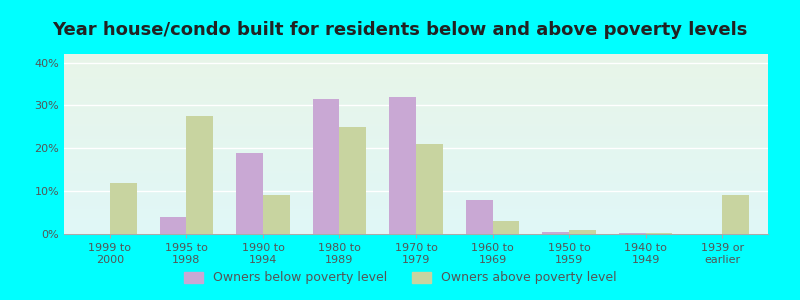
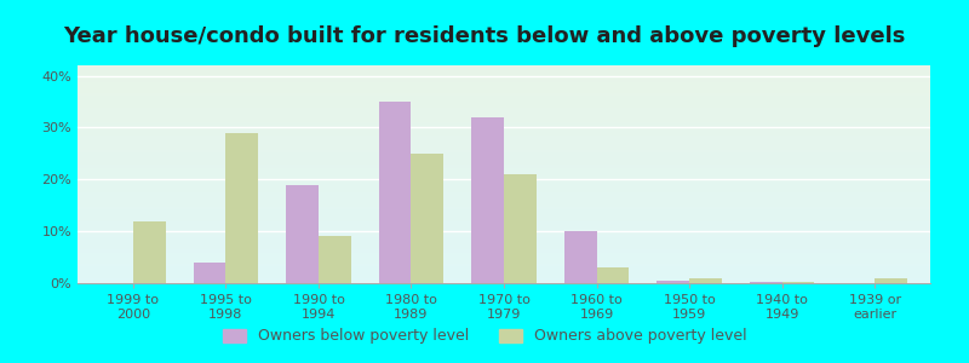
Owners above poverty level/1995 to 1998: 27.5% -> 29.0%
Owners below poverty level/1980 to 1989: 31.5% -> 35.0%
Owners below poverty level/1960 to 1969: 8.0% -> 10.0%
Owners above poverty level/1939 or earlier: 9.0% -> 1.0%
